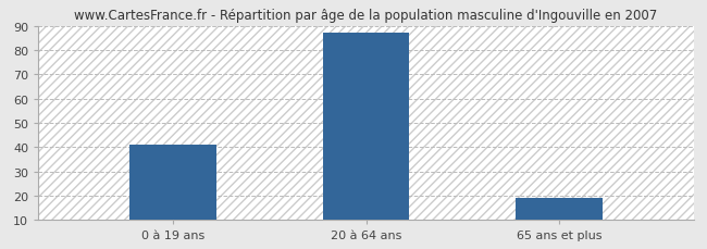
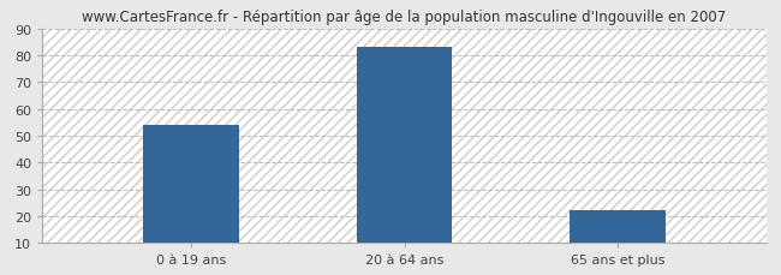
0 à 19 ans: 41 -> 54
20 à 64 ans: 87 -> 83
65 ans et plus: 19 -> 22
